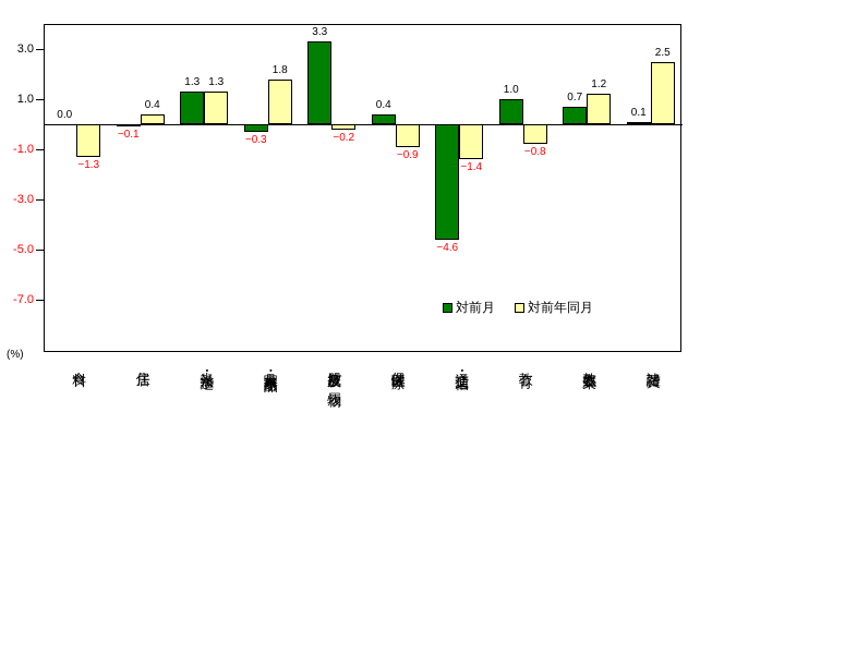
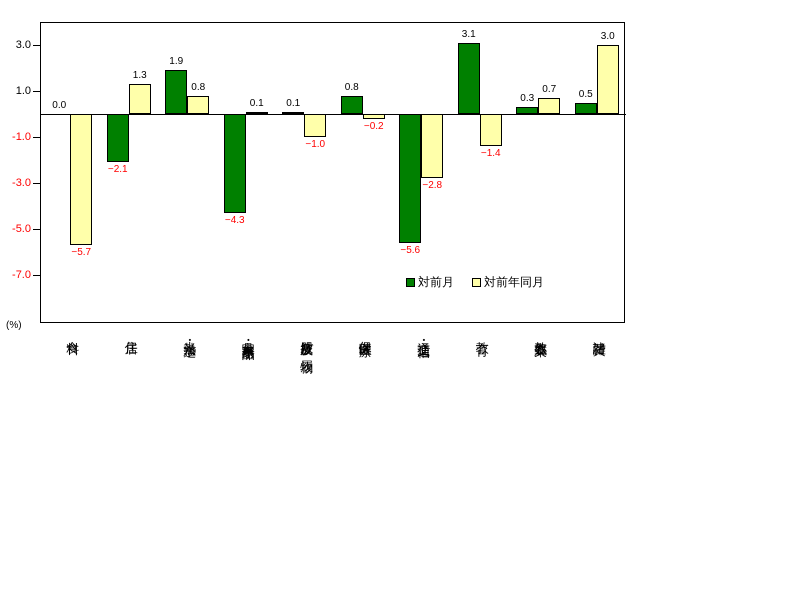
対前年同月/食料: −1.3 -> −5.7
対前月/住居: −0.1 -> −2.1
対前年同月/住居: 0.4 -> 1.3
対前月/光熱・水道: 1.3 -> 1.9
対前年同月/光熱・水道: 1.3 -> 0.8
対前月/家具・家事用品: −0.3 -> −4.3
対前年同月/家具・家事用品: 1.8 -> 0.1
対前月/被服及び履物: 3.3 -> 0.1
対前年同月/被服及び履物: −0.2 -> −1.0
対前月/保健医療: 0.4 -> 0.8
対前年同月/保健医療: −0.9 -> −0.2
対前月/交通・通信: −4.6 -> −5.6
対前年同月/交通・通信: −1.4 -> −2.8
対前月/教育: 1.0 -> 3.1
対前年同月/教育: −0.8 -> −1.4
対前月/教養娯楽: 0.7 -> 0.3
対前年同月/教養娯楽: 1.2 -> 0.7
対前月/諸雑費: 0.1 -> 0.5
対前年同月/諸雑費: 2.5 -> 3.0
